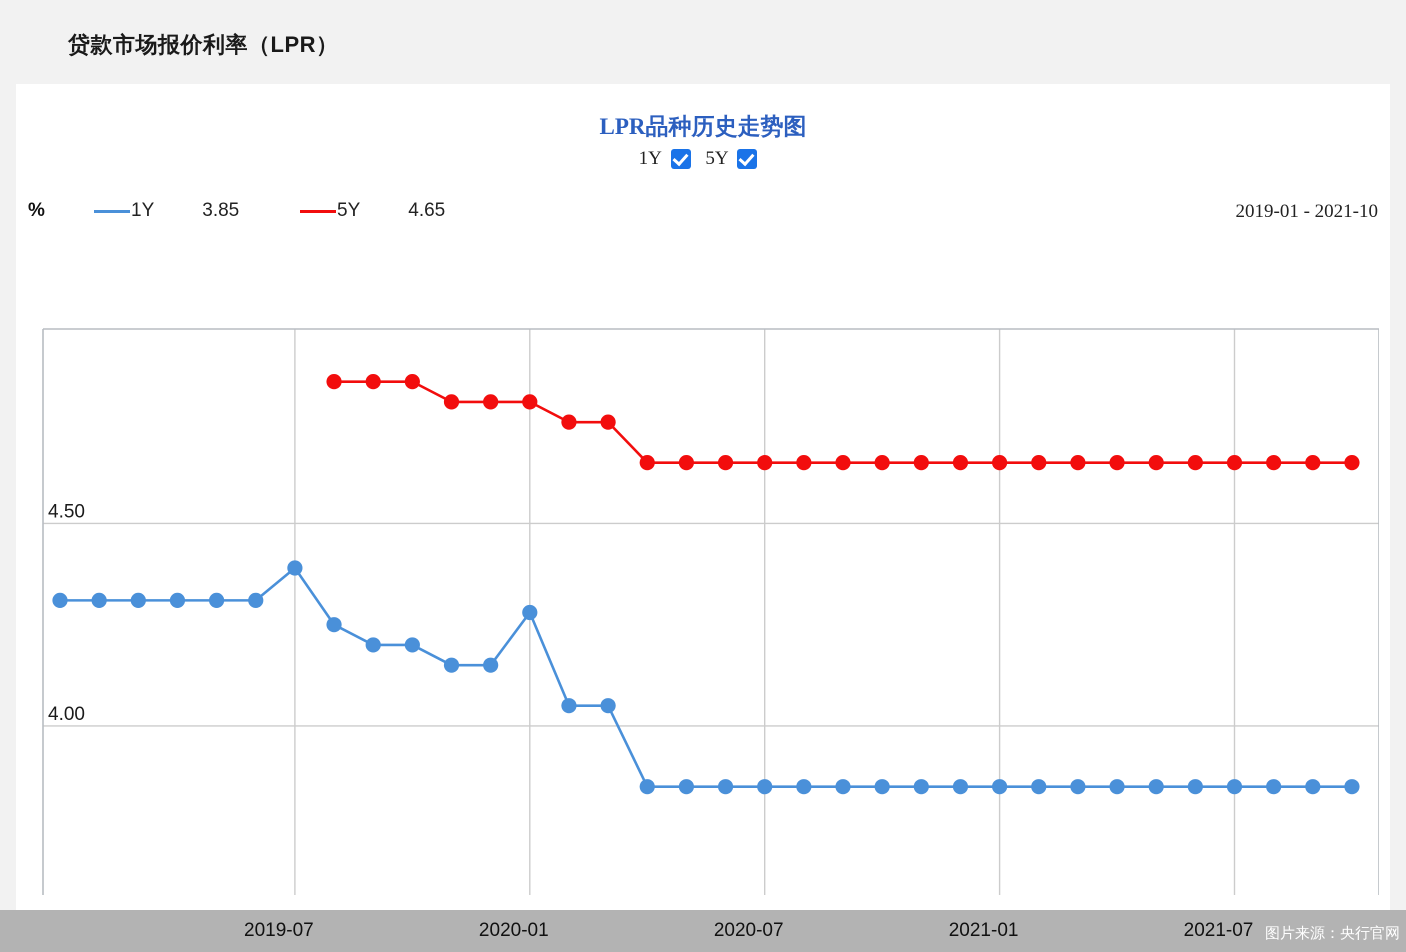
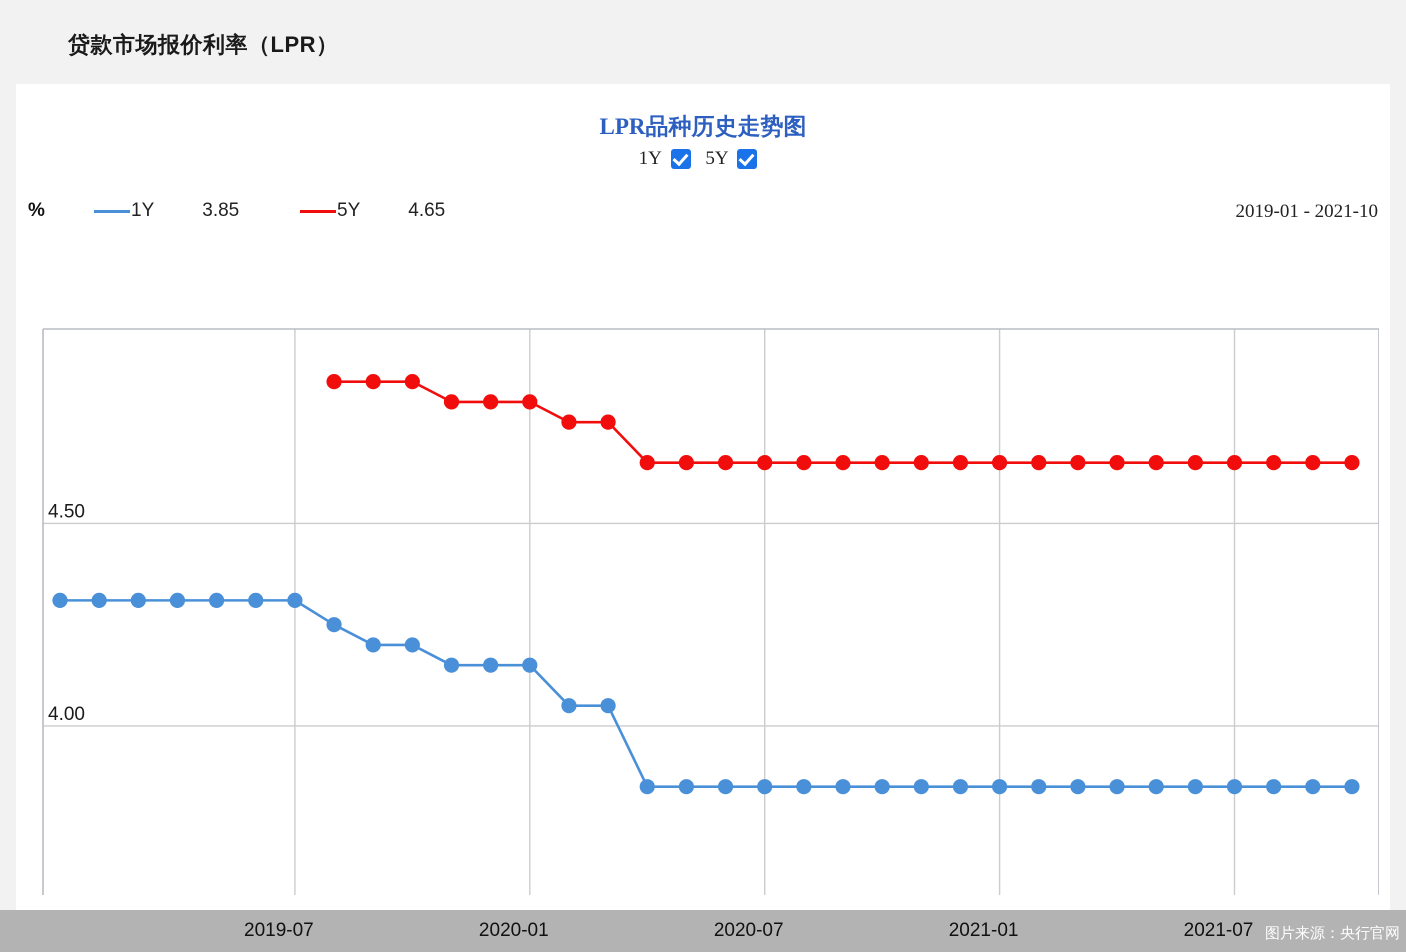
1Y/2019-07: 4.39 -> 4.31
1Y/2020-01: 4.28 -> 4.15
